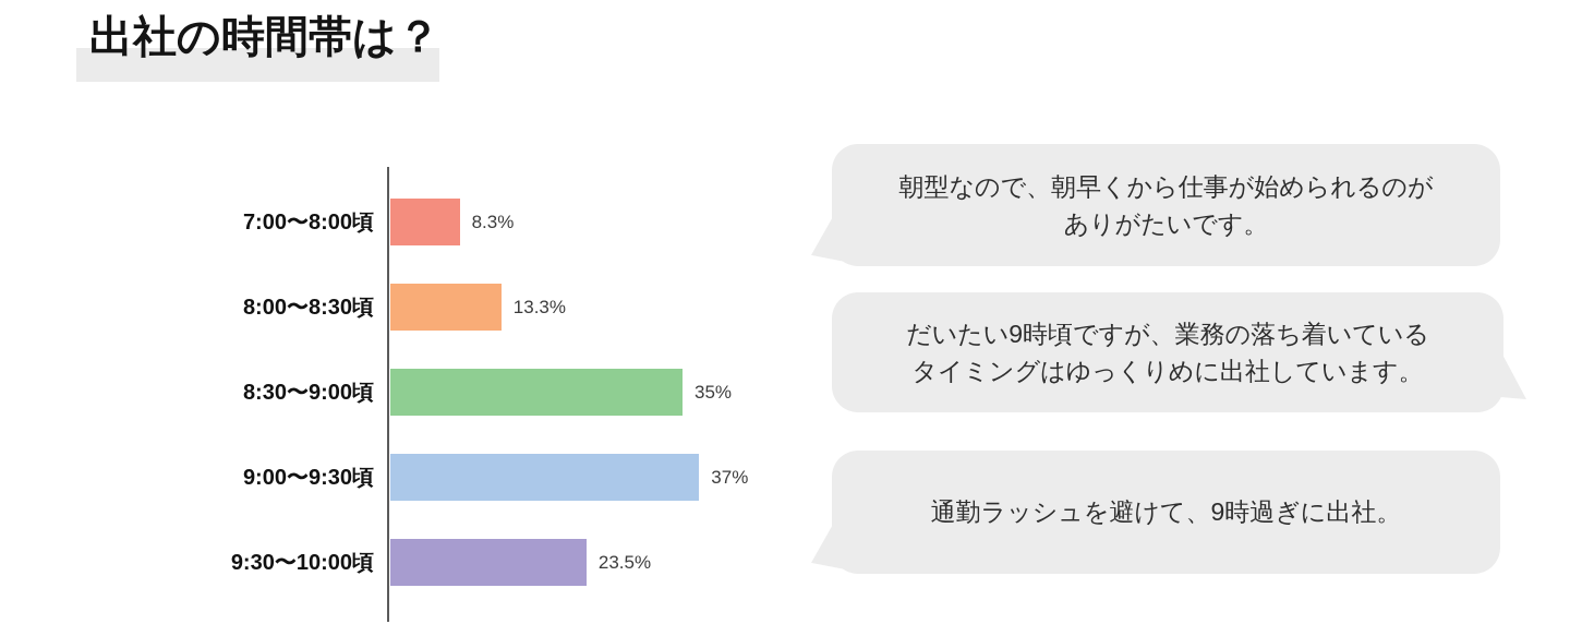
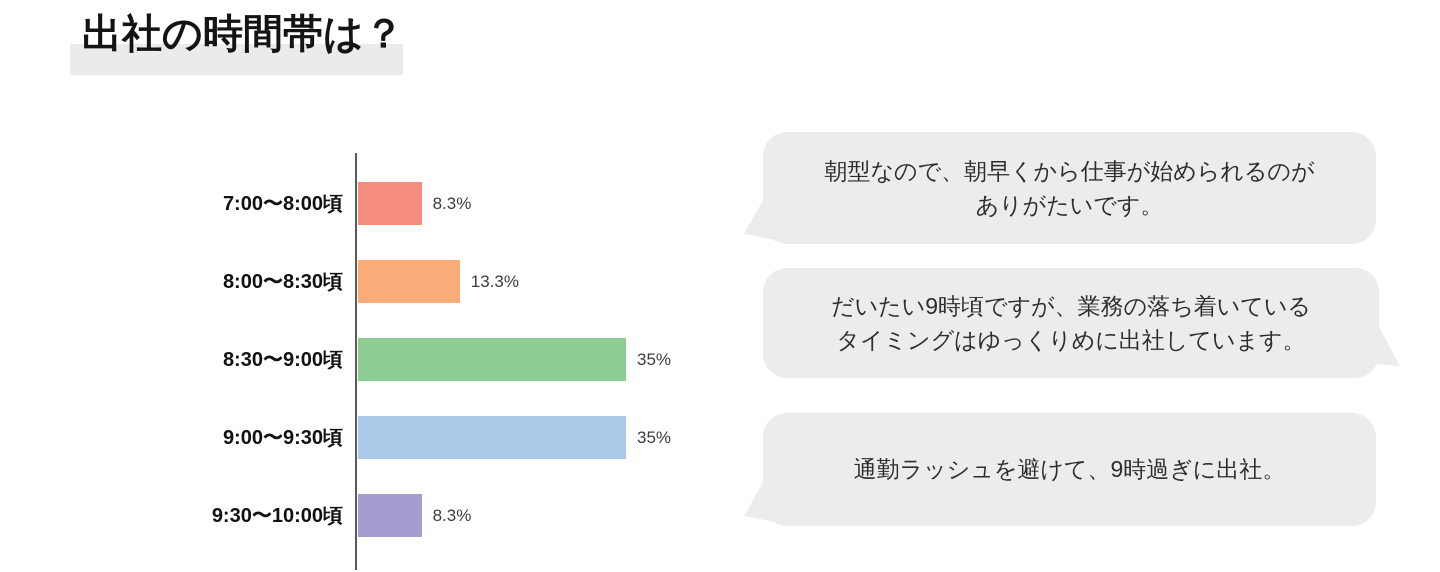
9:00〜9:30頃: 37% -> 35%
9:30〜10:00頃: 23.5% -> 8.3%
